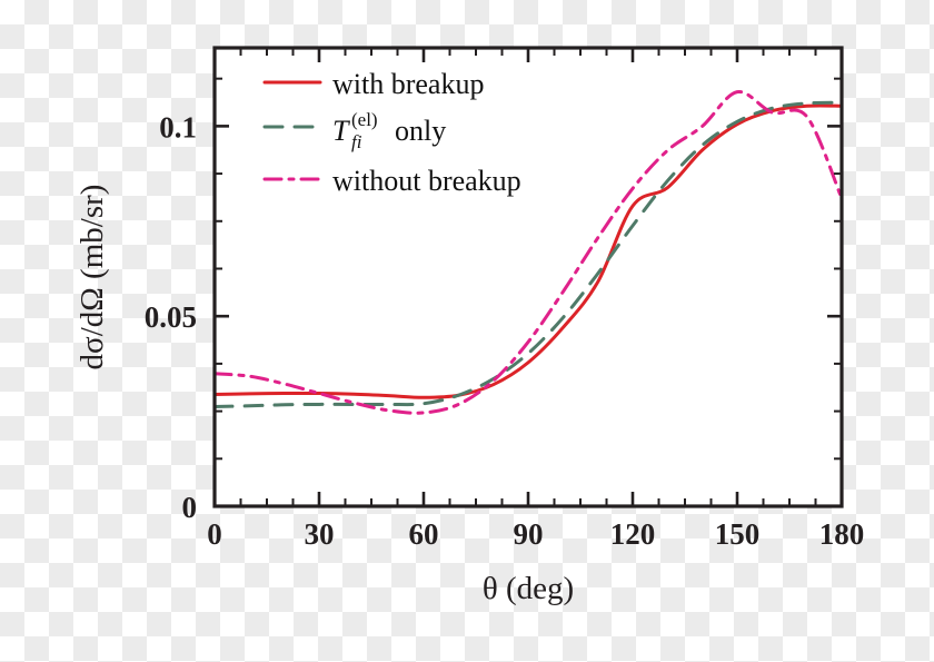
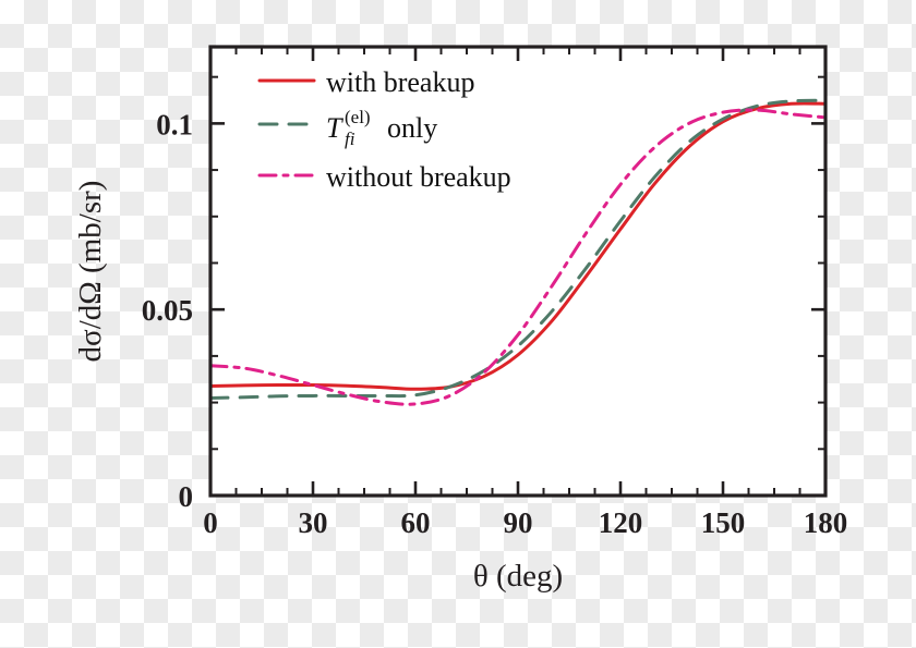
with breakup/120: 0.079 -> 0.072
without breakup/150: 0.109 -> 0.103
without breakup/180: 0.081 -> 0.102
